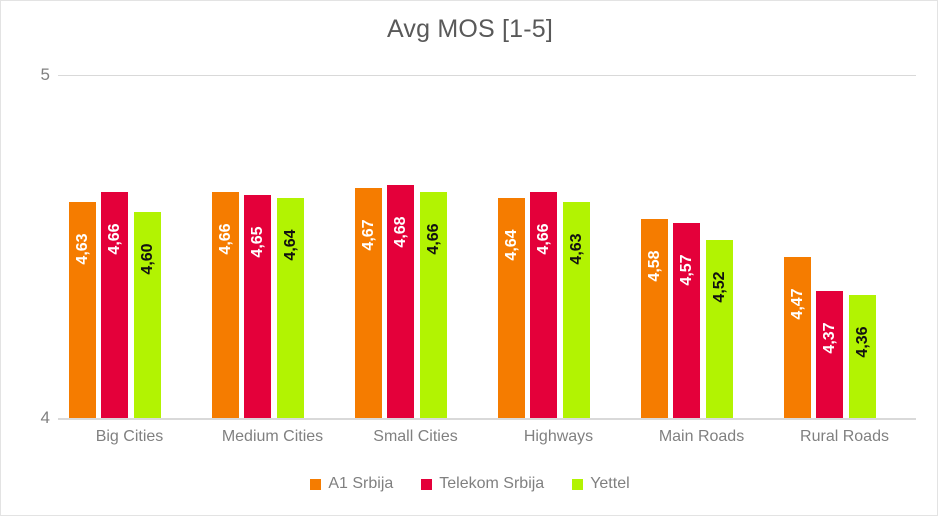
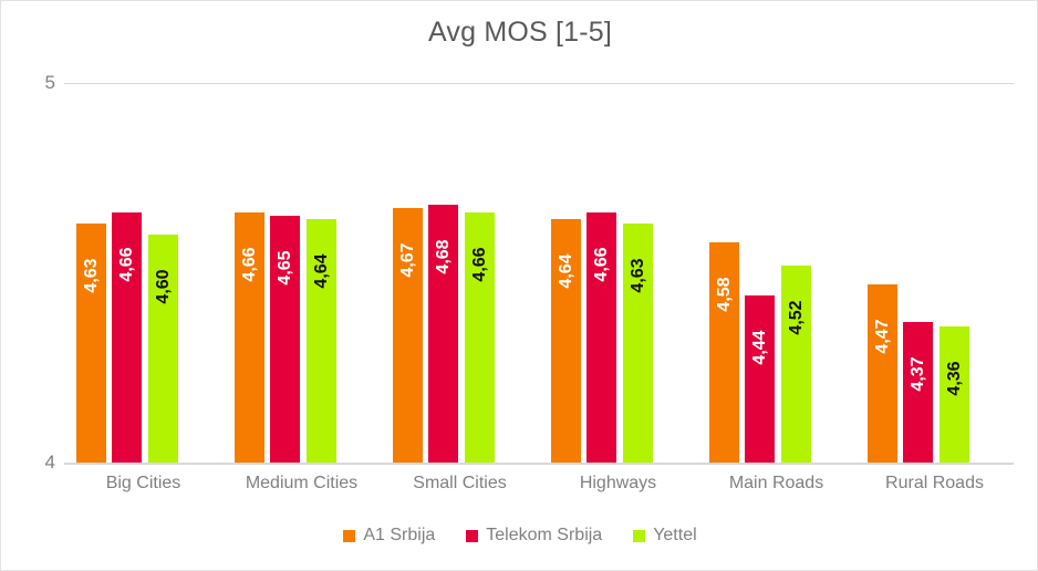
Telekom Srbija/Main Roads: 4,57 -> 4,44
